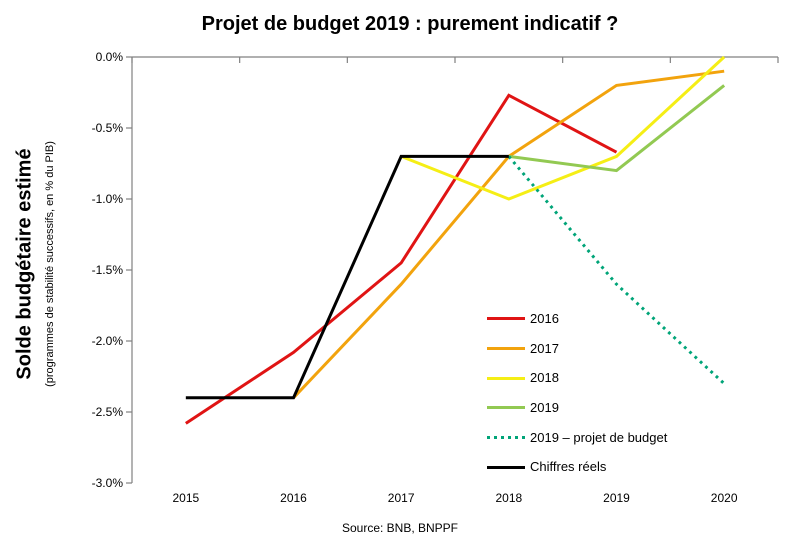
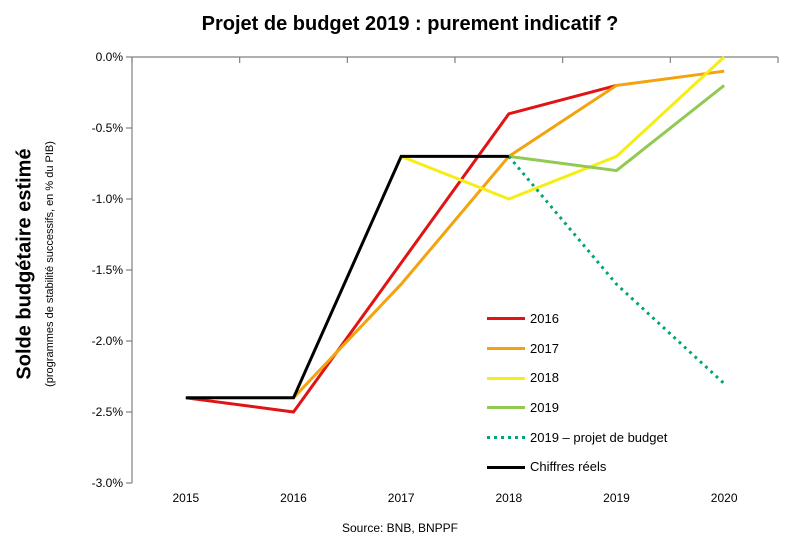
2016/2015: -2.58% -> -2.40%
2016/2016: -2.08% -> -2.50%
2016/2018: -0.27% -> -0.40%
2016/2019: -0.67% -> -0.20%
